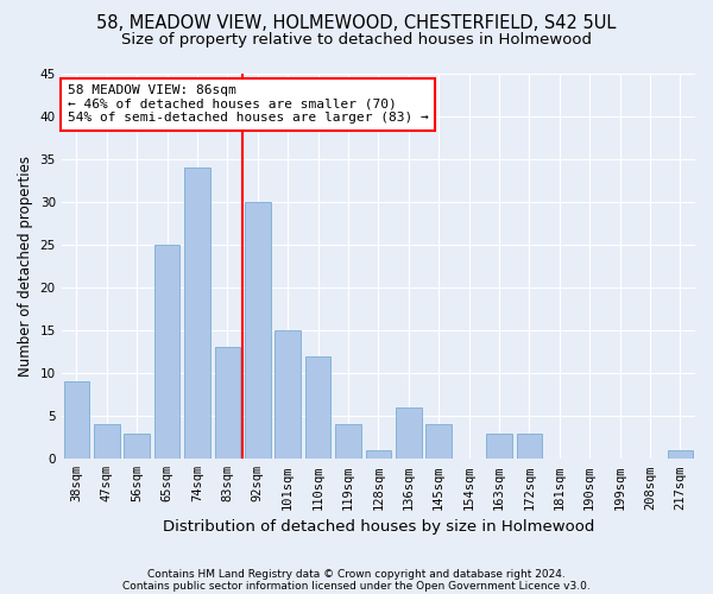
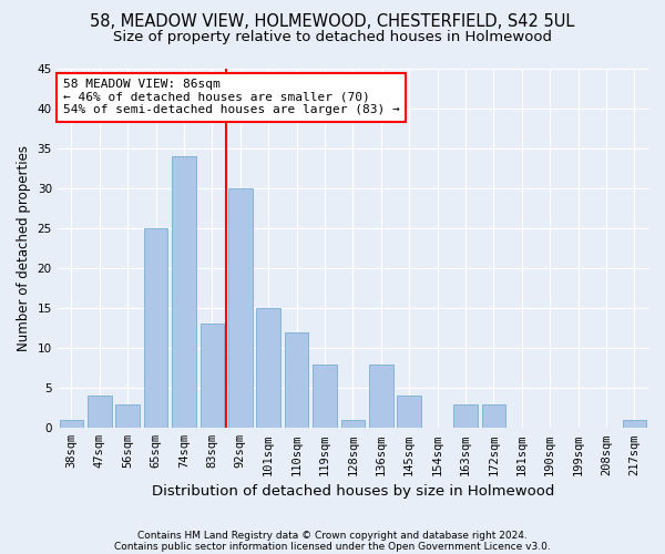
38sqm: 9 -> 1
119sqm: 4 -> 8
136sqm: 6 -> 8
